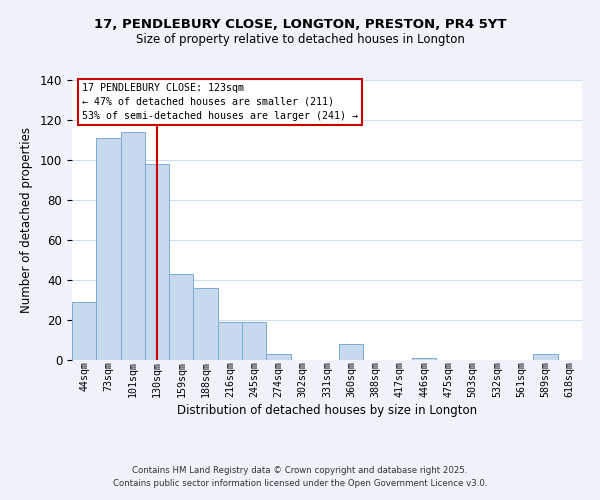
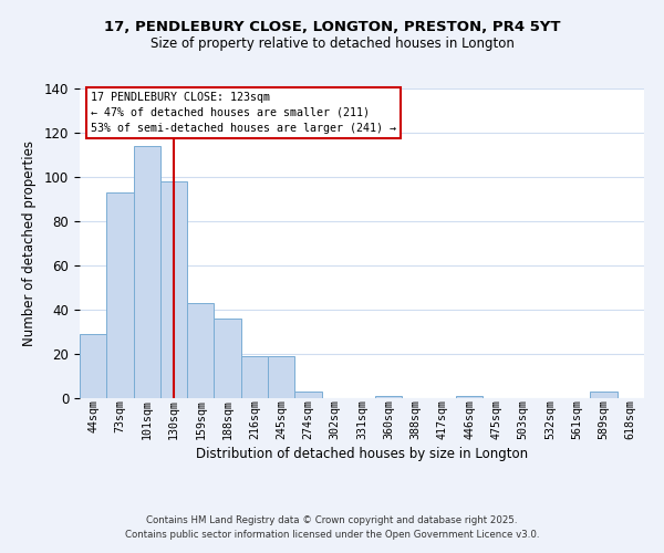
73sqm: 111 -> 93
360sqm: 8 -> 1
